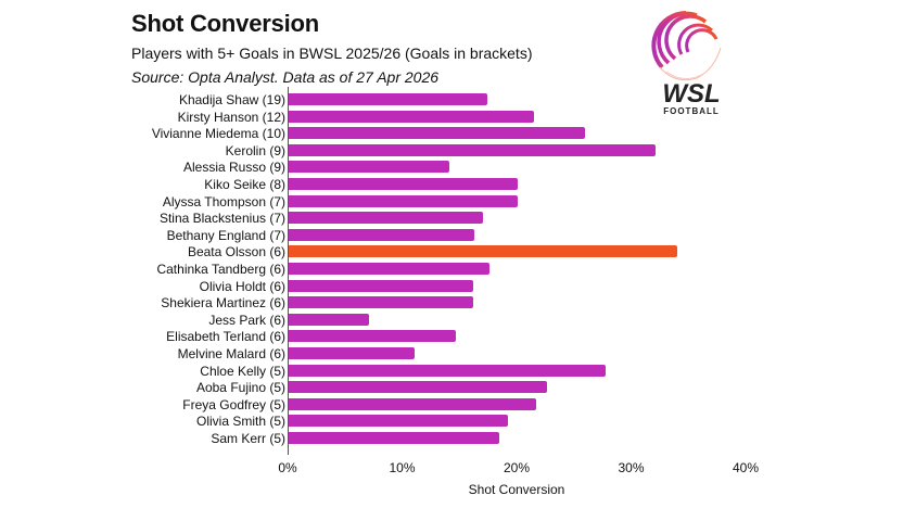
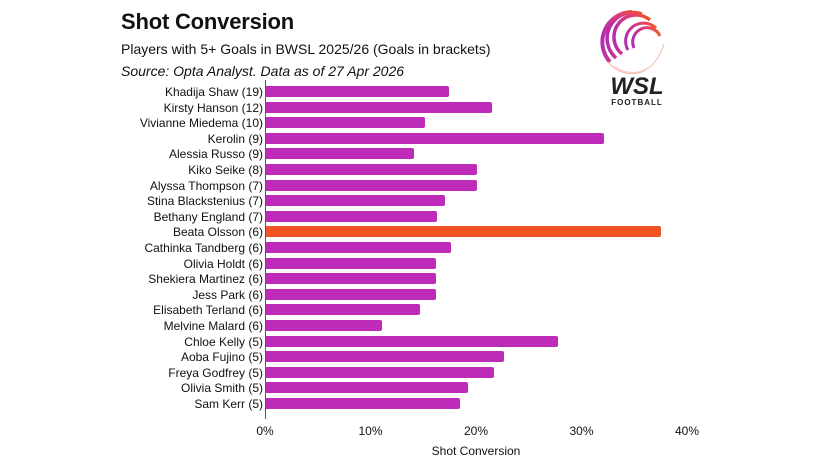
Vivianne Miedema (10): 26.0% -> 15.2%
Beata Olsson (6): 34.0% -> 37.5%
Jess Park (6): 7.1% -> 16.2%
